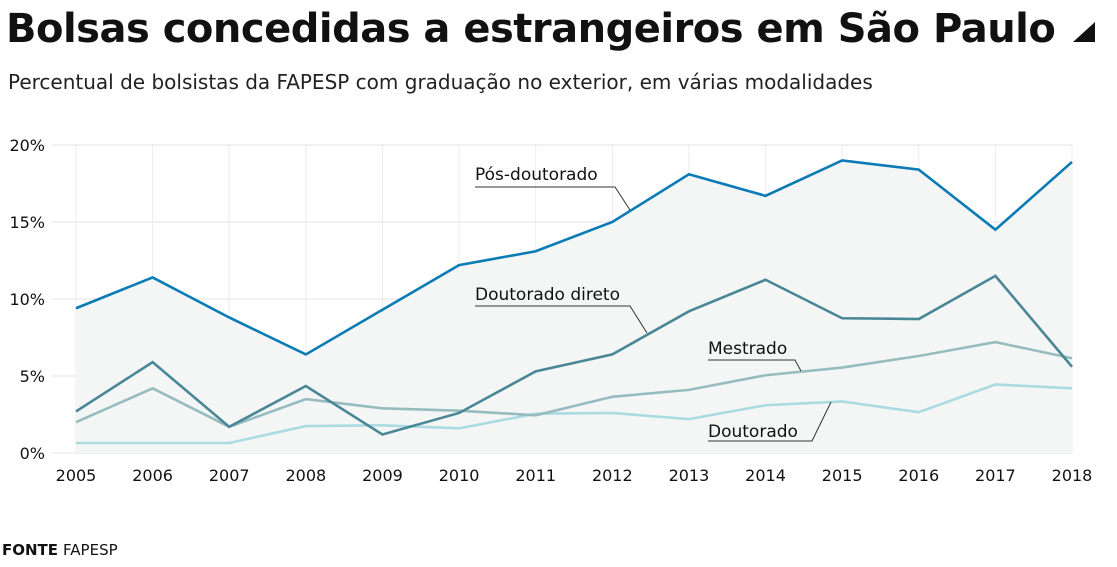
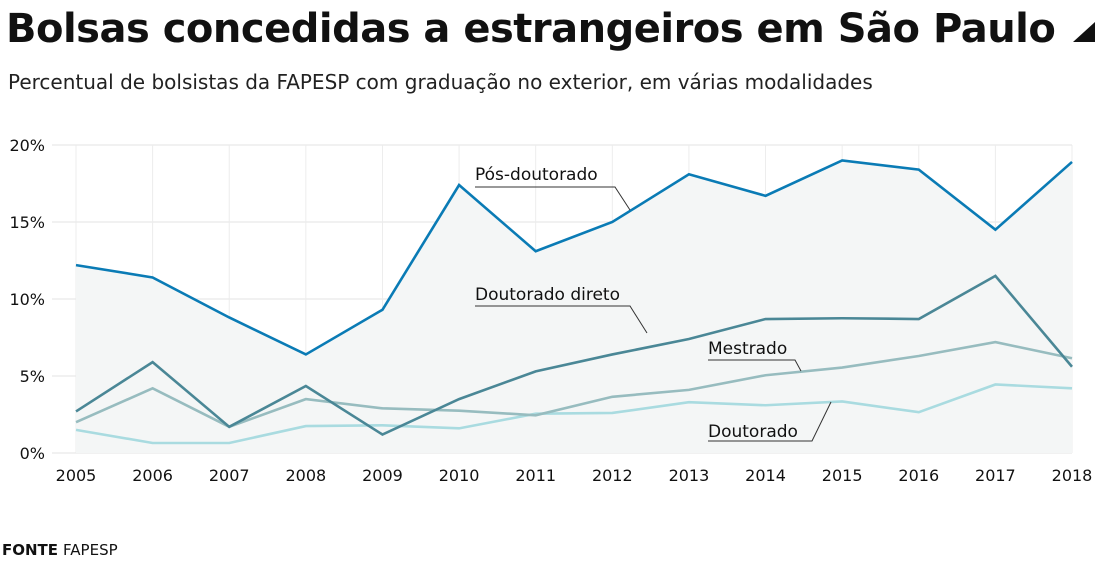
Pós-doutorado/2005: 9.4% -> 12.2%
Doutorado/2005: 0.7% -> 1.5%
Pós-doutorado/2010: 12.2% -> 17.4%
Doutorado direto/2010: 2.6% -> 3.5%
Doutorado direto/2013: 9.2% -> 7.4%
Doutorado/2013: 2.2% -> 3.3%
Doutorado direto/2014: 11.2% -> 8.7%
